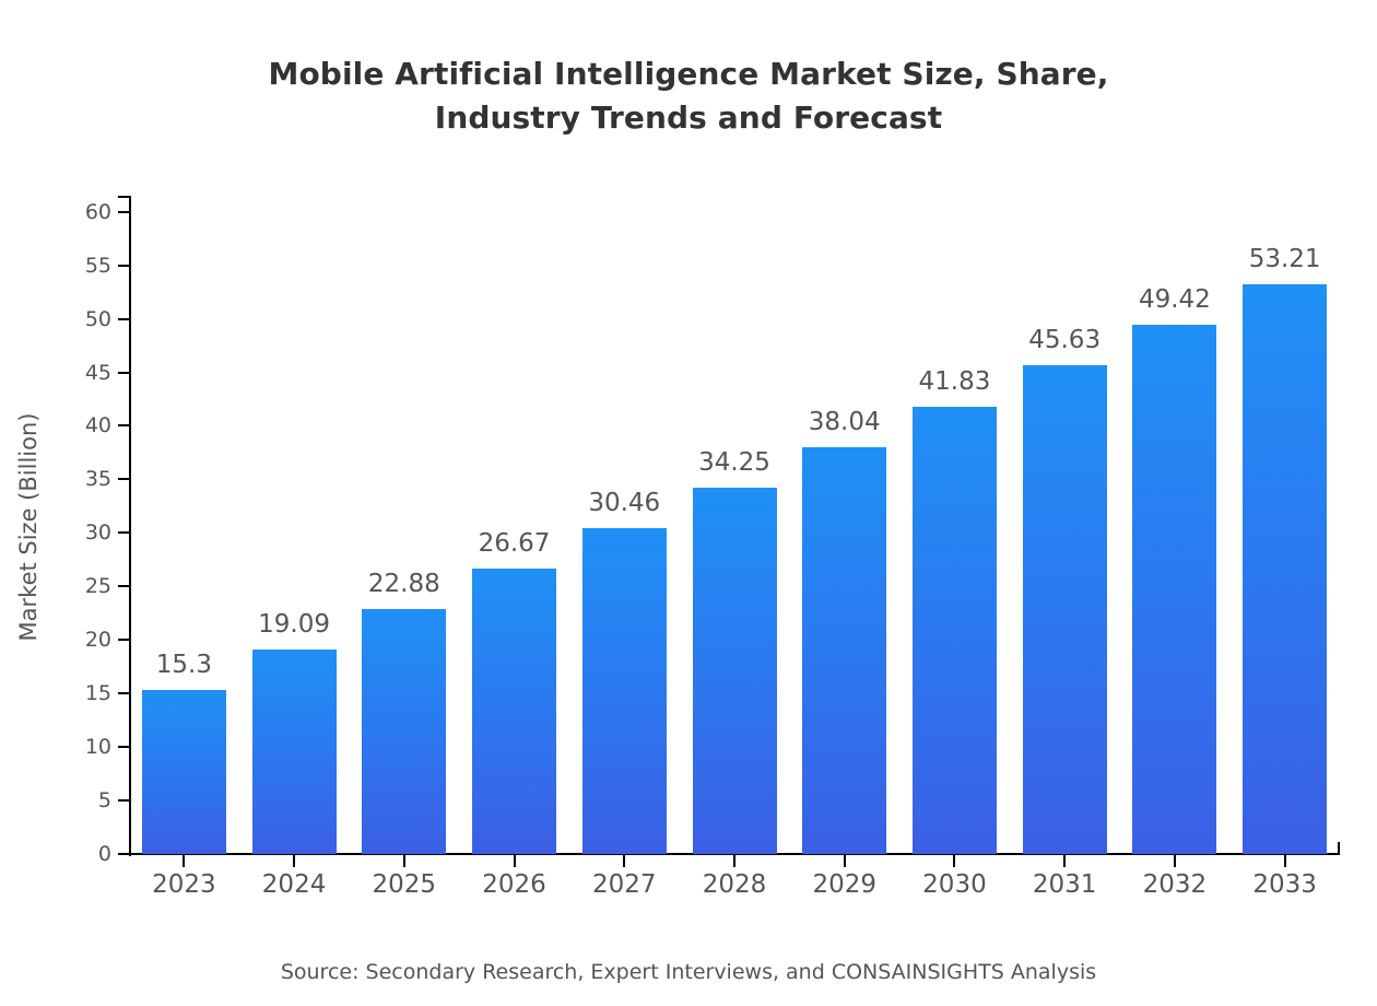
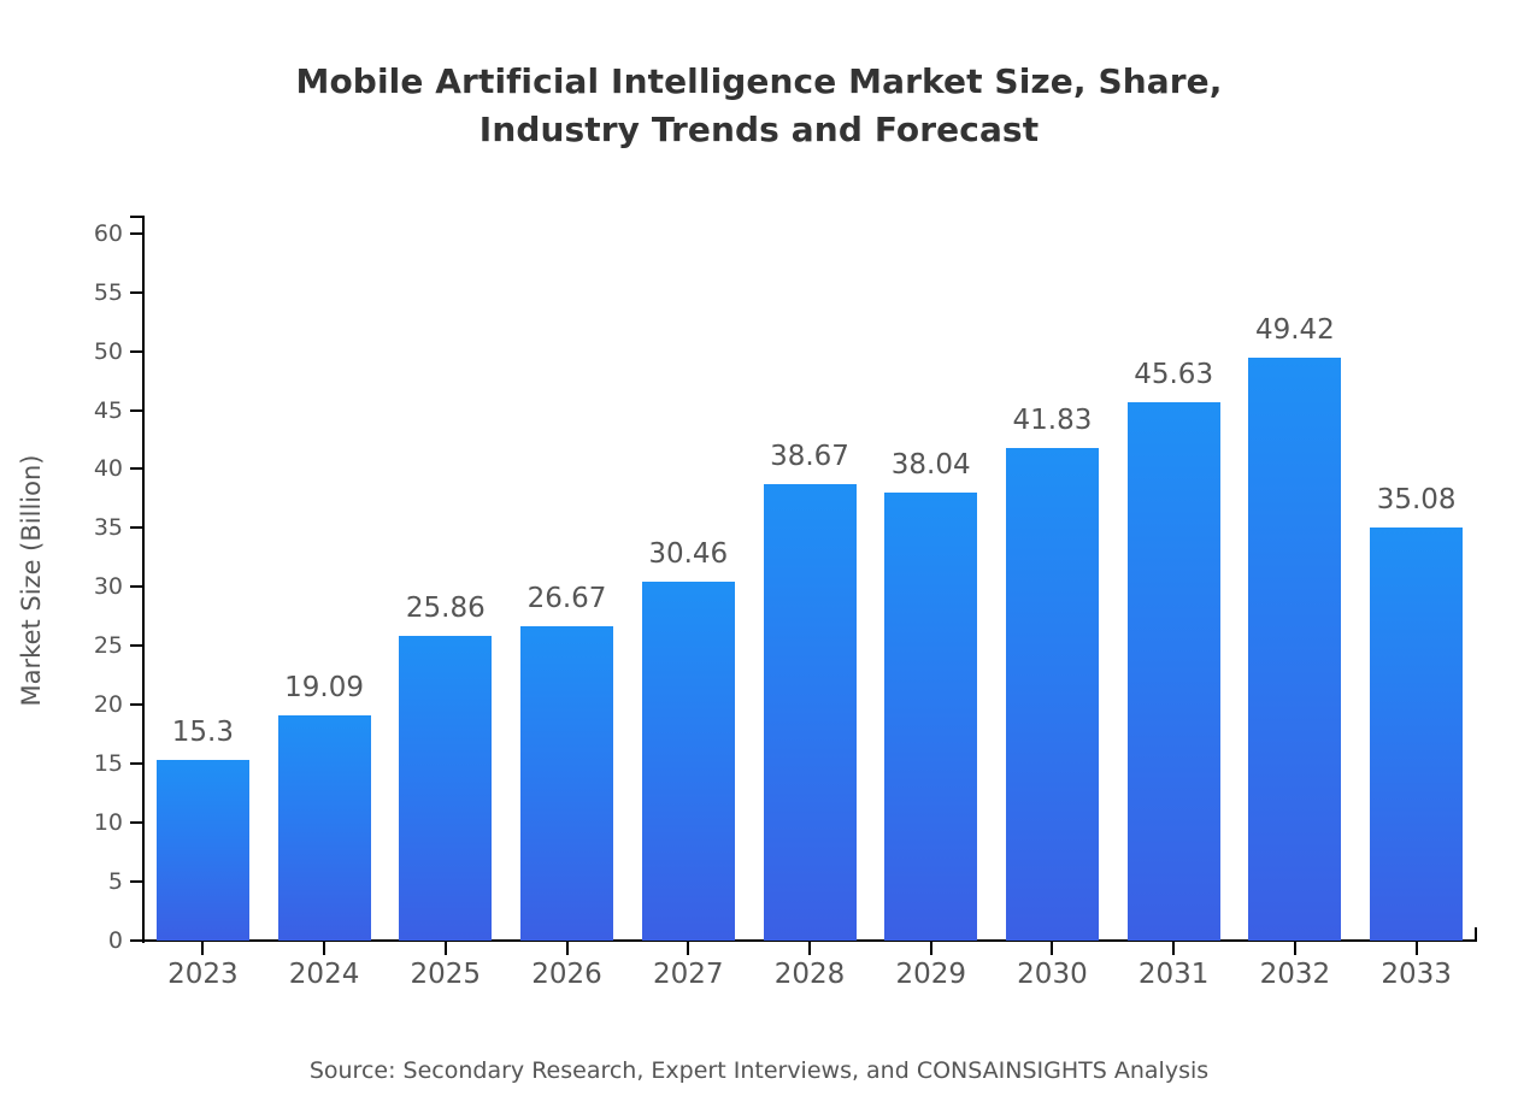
2025: 22.88 -> 25.86
2028: 34.25 -> 38.67
2033: 53.21 -> 35.08
